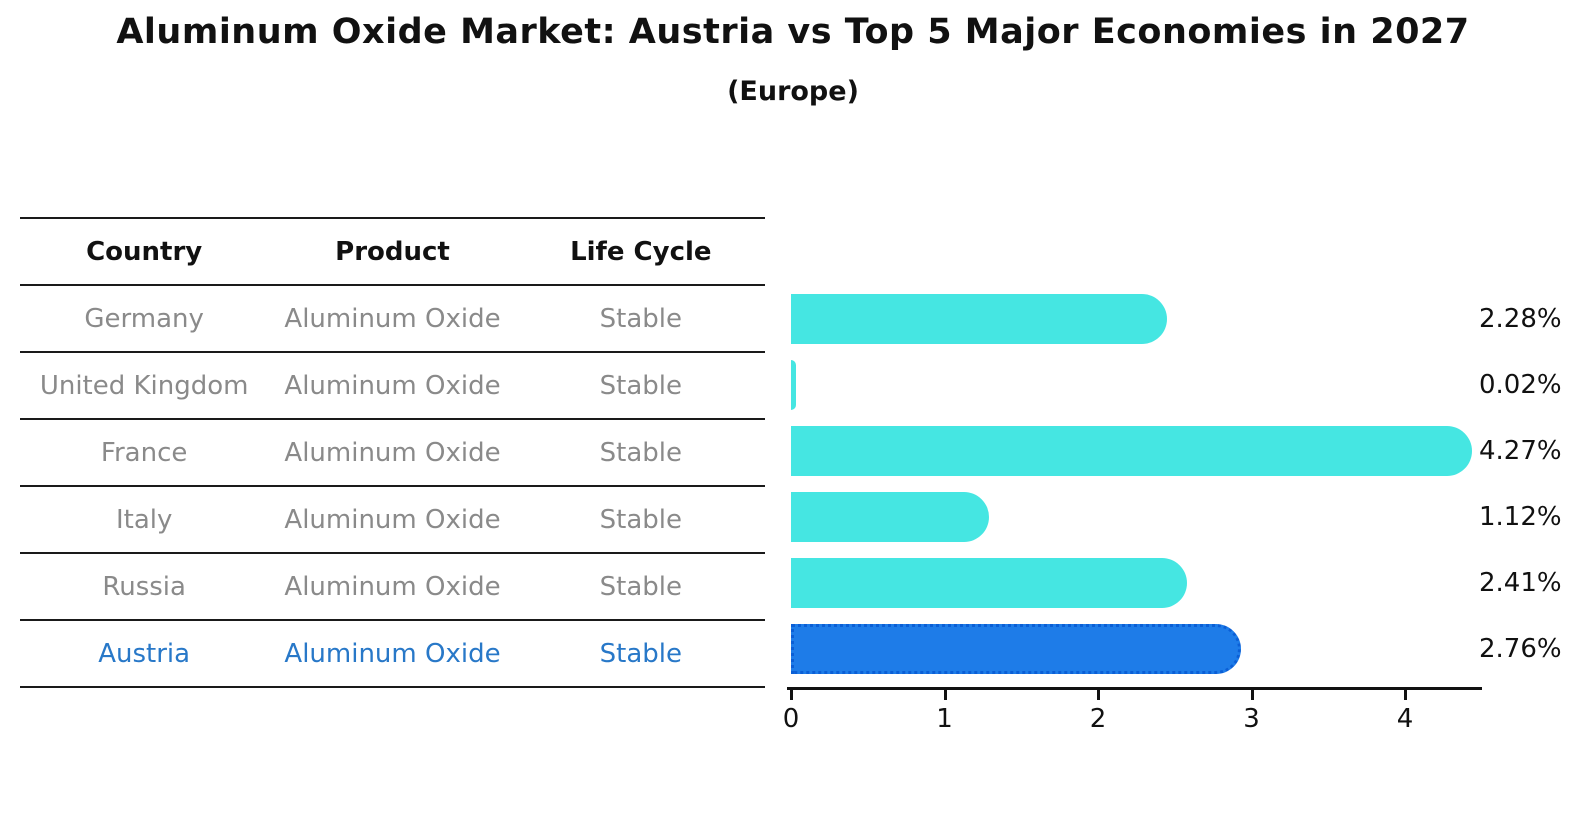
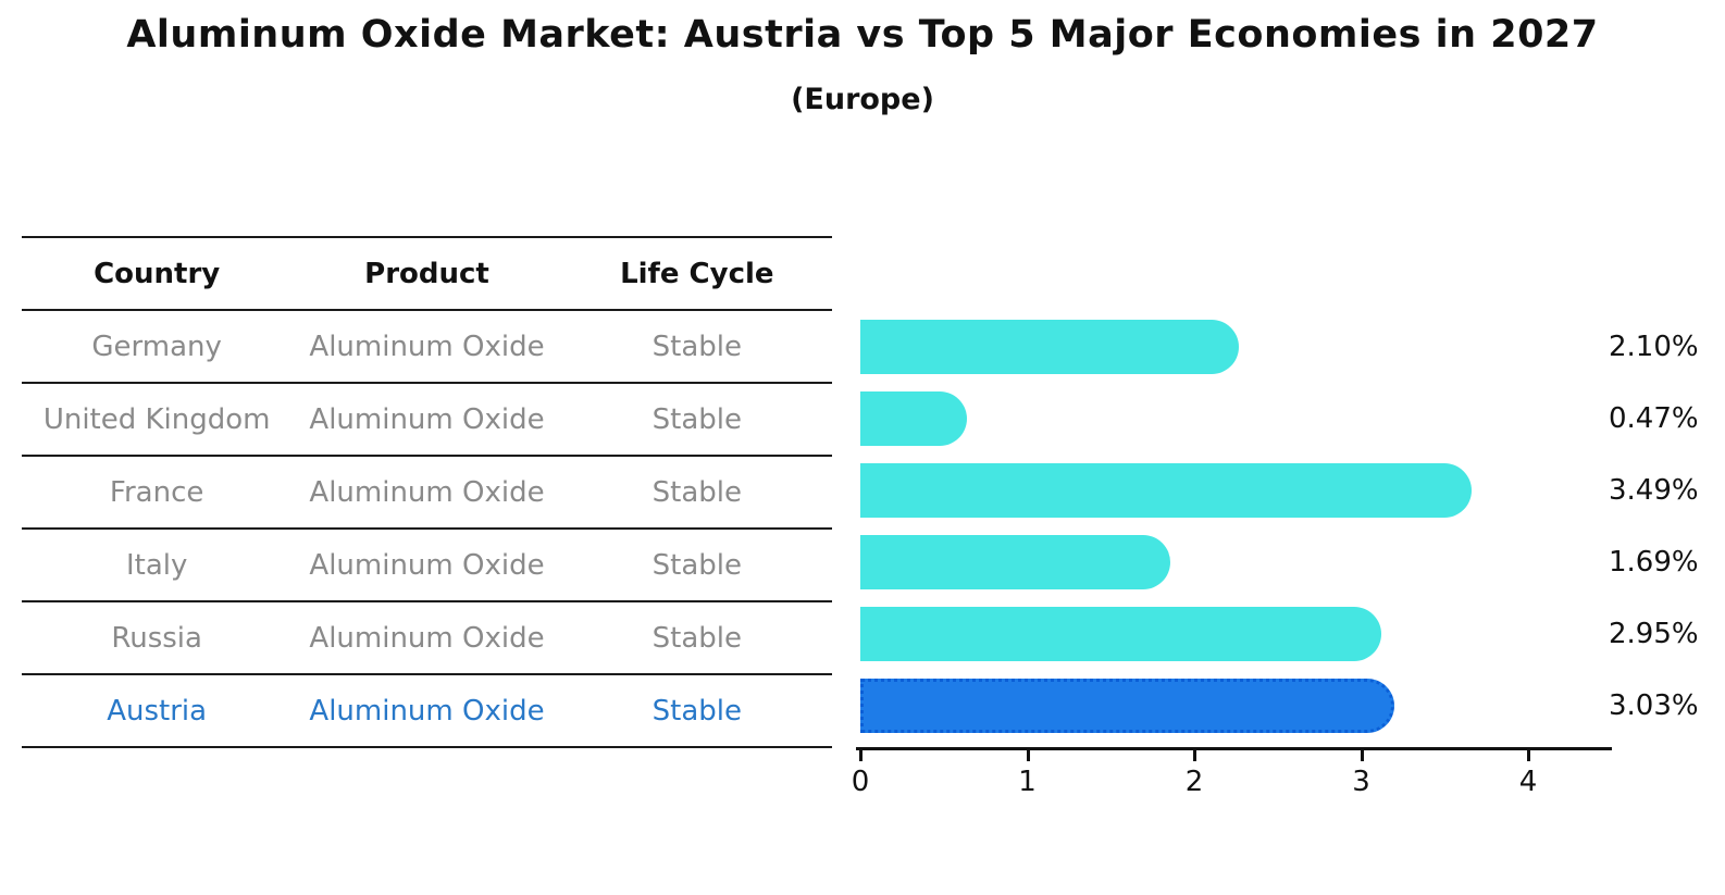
Germany: 2.28% -> 2.10%
United Kingdom: 0.02% -> 0.47%
France: 4.27% -> 3.49%
Italy: 1.12% -> 1.69%
Russia: 2.41% -> 2.95%
Austria: 2.76% -> 3.03%
